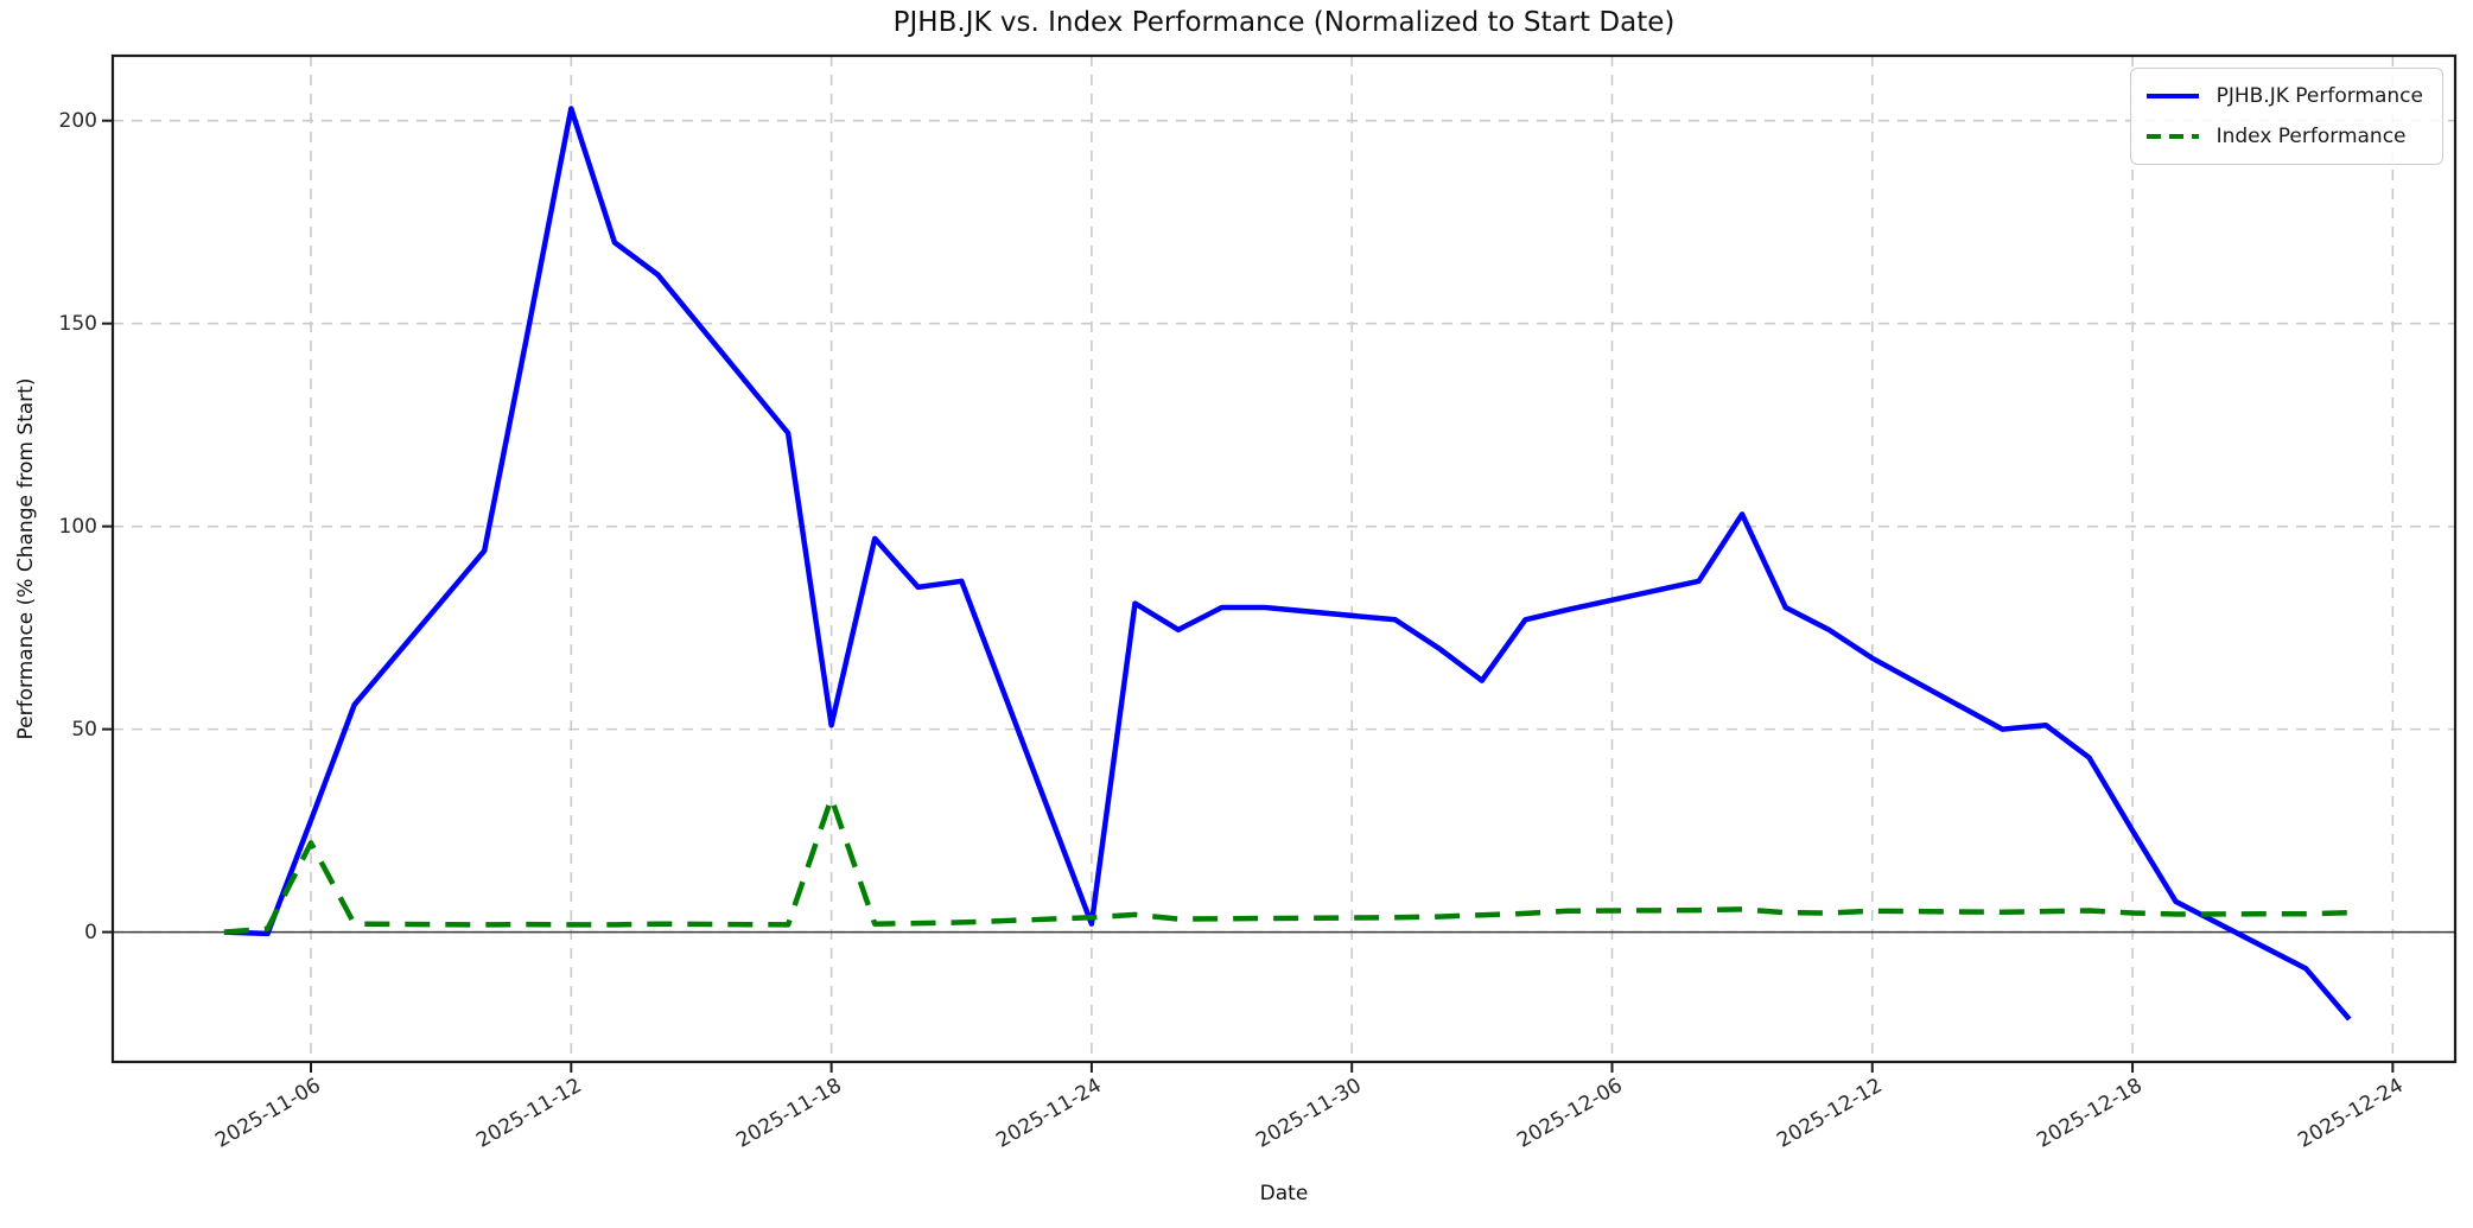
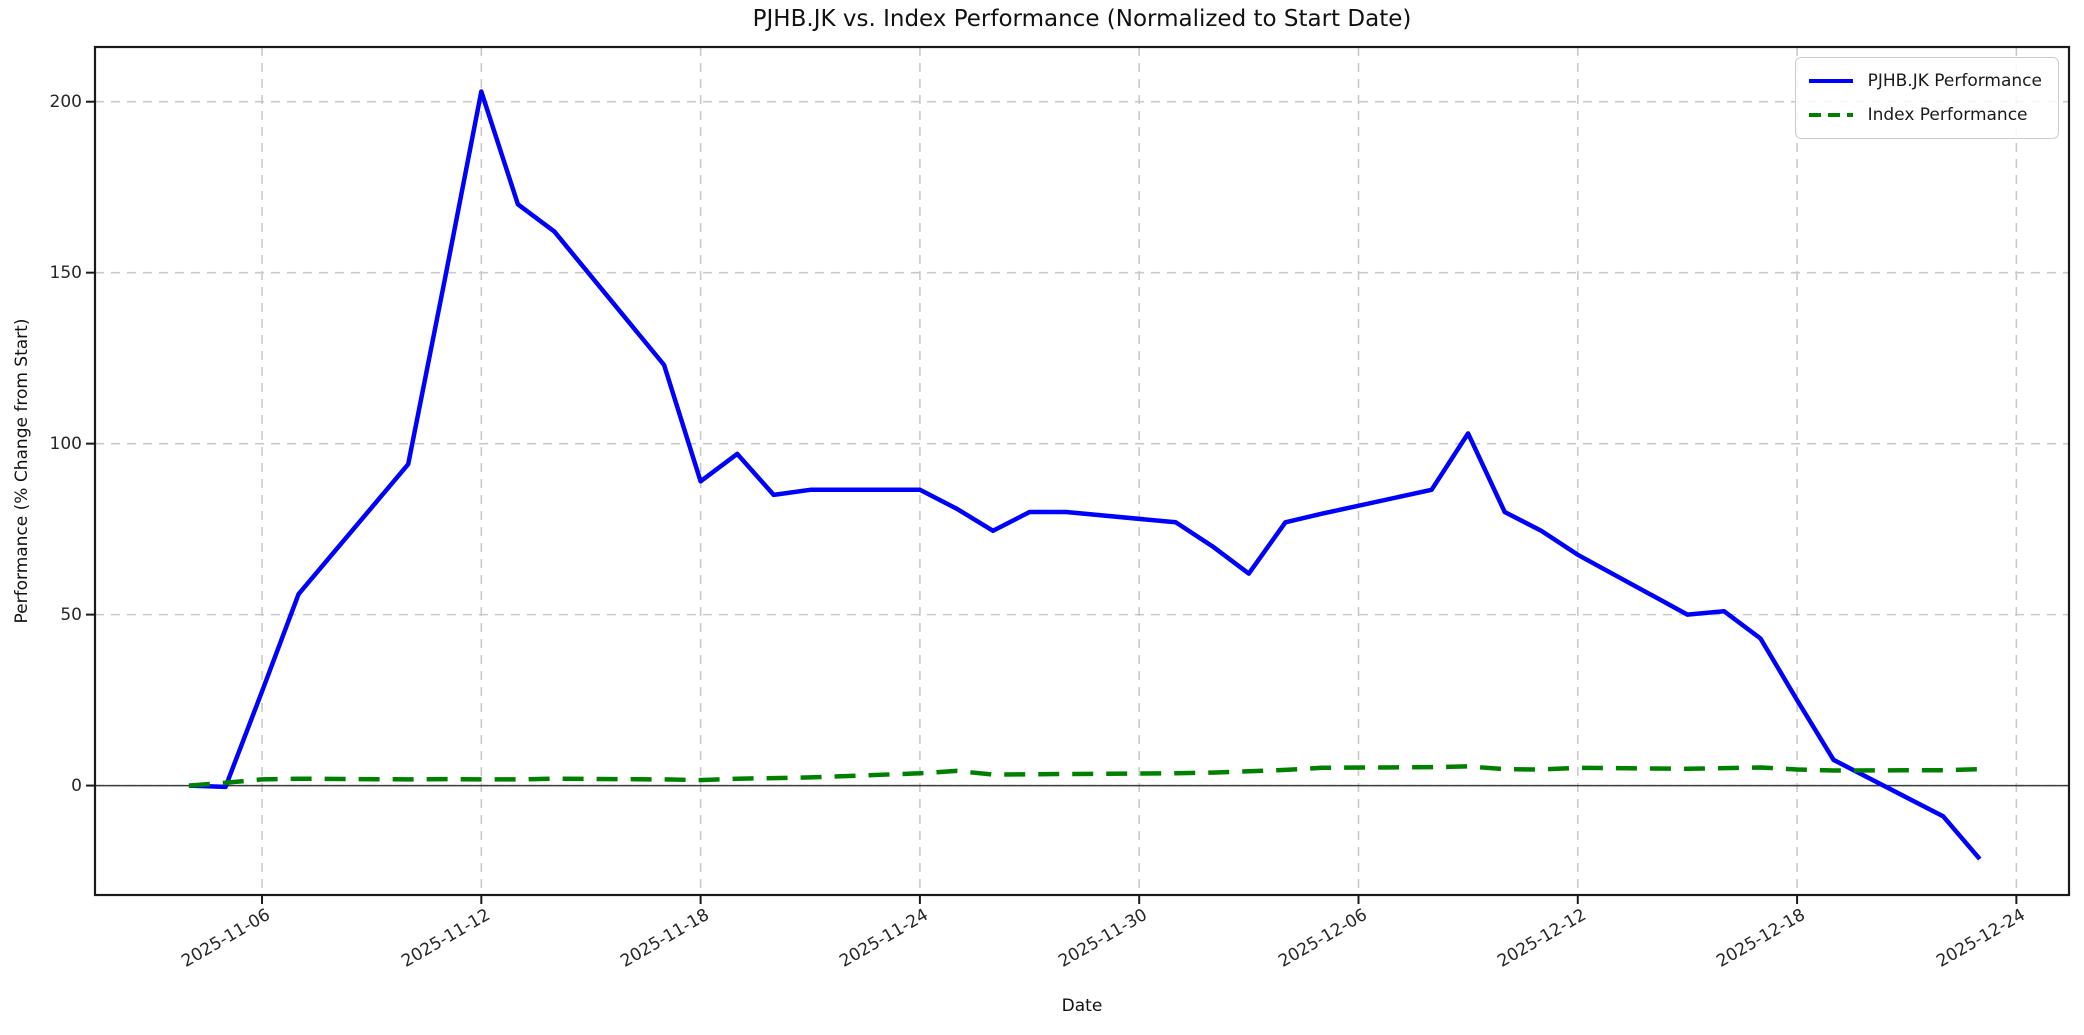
Index Performance/2025-11-06: 22 -> 2
PJHB.JK Performance/2025-11-18: 51 -> 89
Index Performance/2025-11-18: 33 -> 2
PJHB.JK Performance/2025-11-24: 2 -> 86
